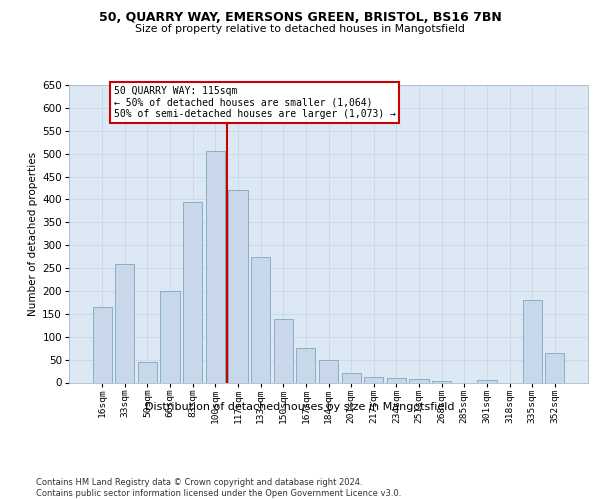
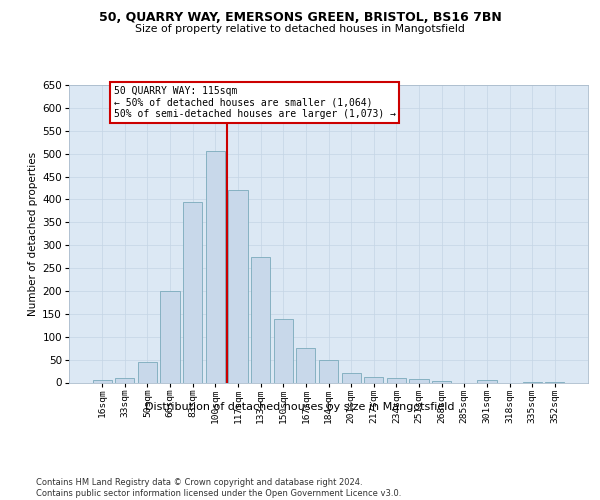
16sqm: 165 -> 5
33sqm: 260 -> 10
335sqm: 180 -> 2
352sqm: 65 -> 2
